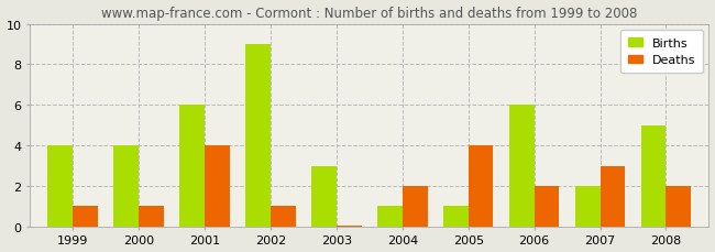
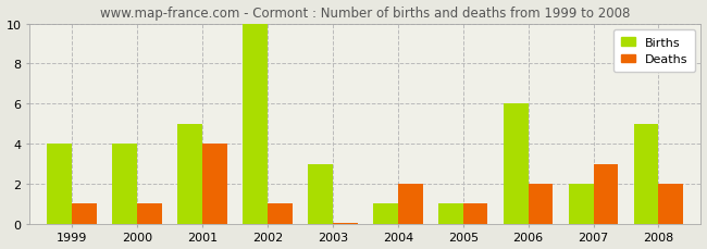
Births/2001: 6 -> 5
Births/2002: 9 -> 10
Deaths/2005: 4.0 -> 1.0
